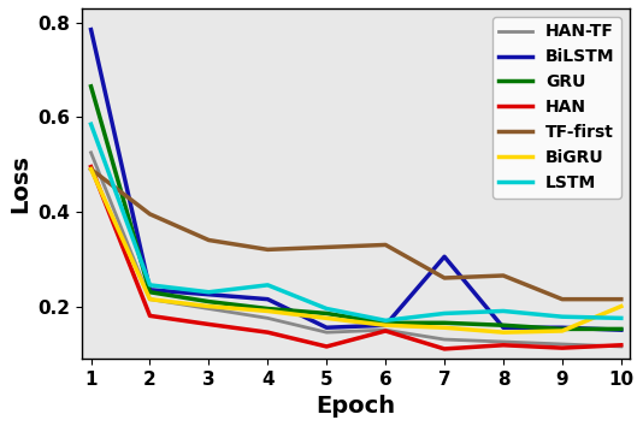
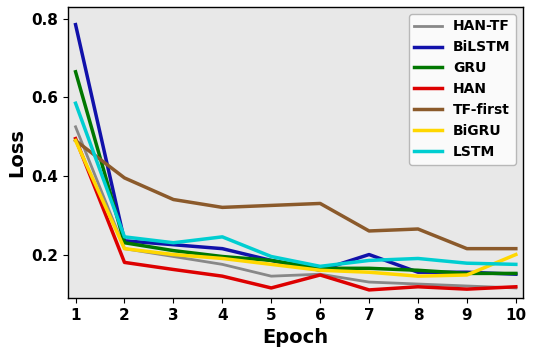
BiLSTM/5: 0.155 -> 0.185
BiLSTM/7: 0.305 -> 0.200
